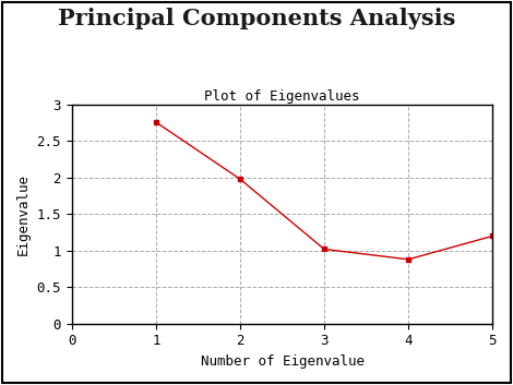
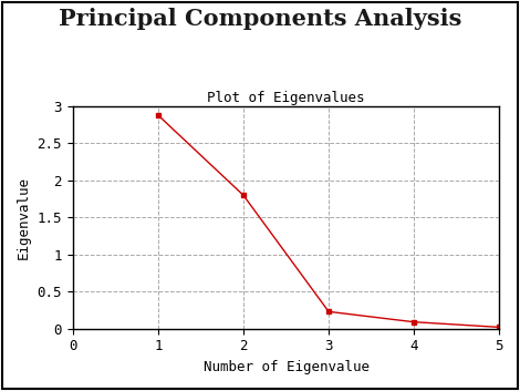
1: 2.76 -> 2.88
2: 1.98 -> 1.80
3: 1.02 -> 0.23
4: 0.88 -> 0.09
5: 1.20 -> 0.02
